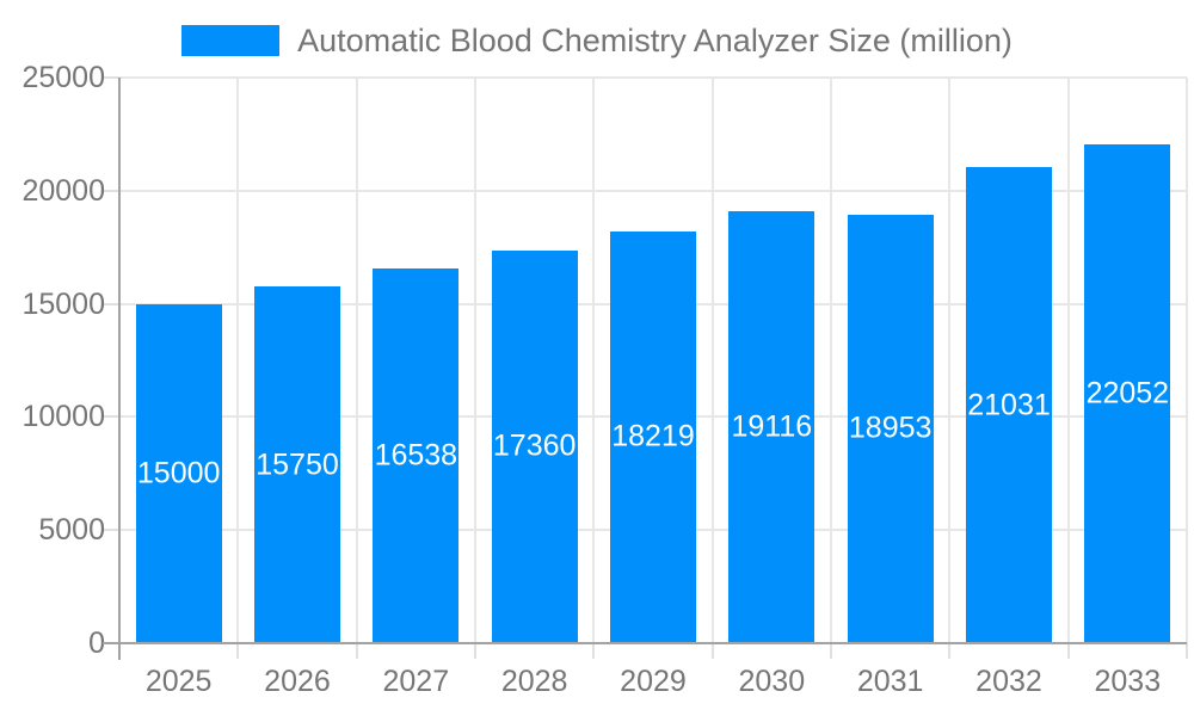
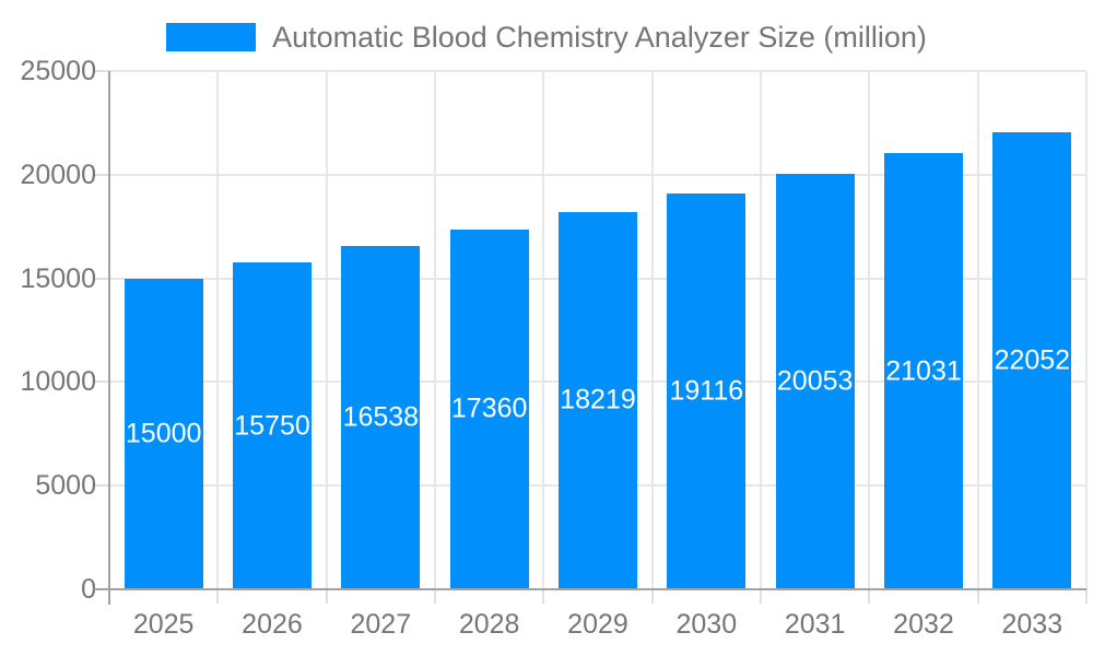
2031: 18953 -> 20053
